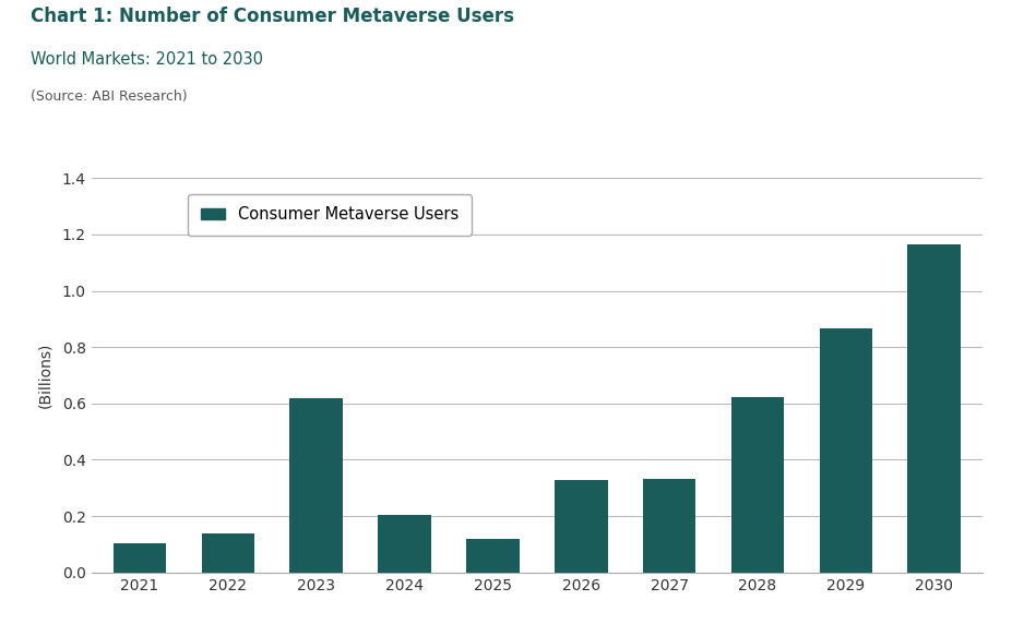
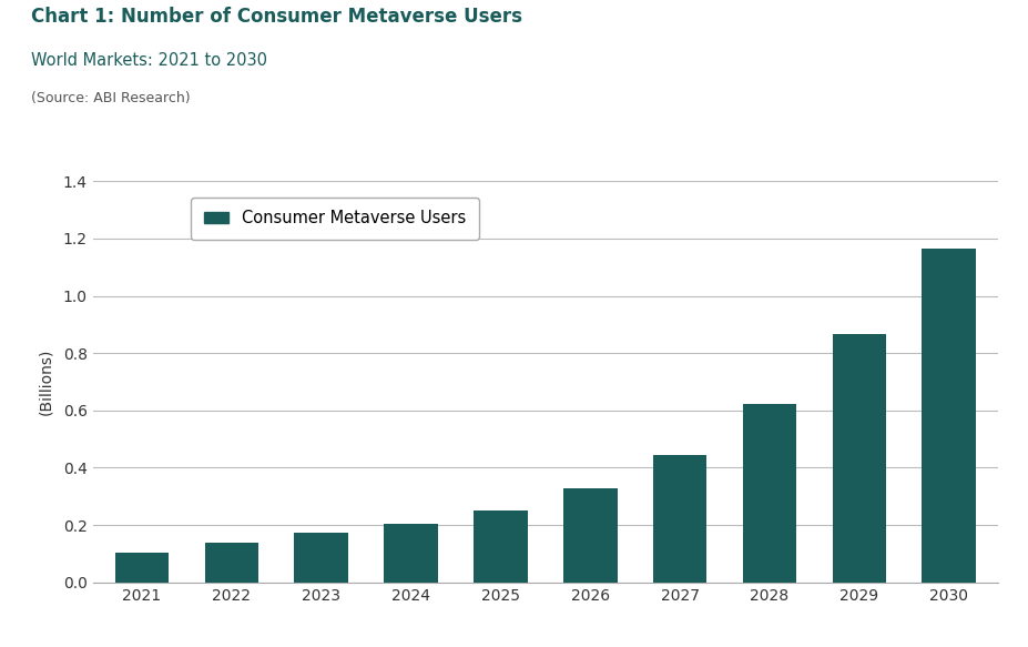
2023: 0.620 -> 0.172
2025: 0.120 -> 0.252
2027: 0.330 -> 0.445
